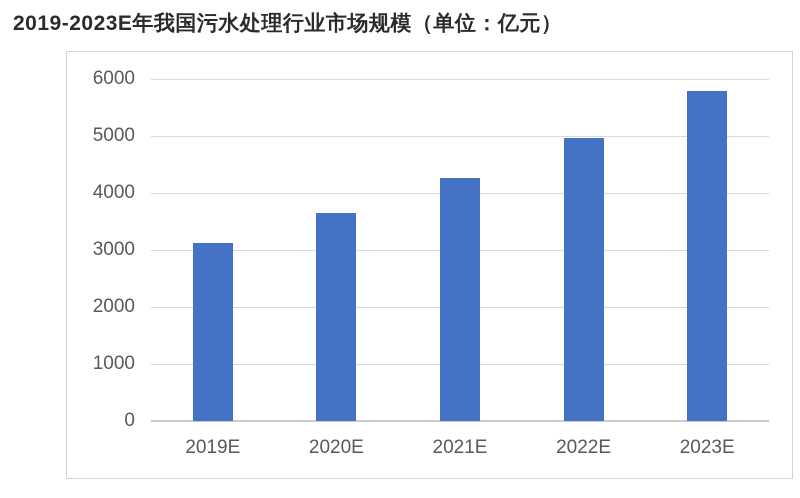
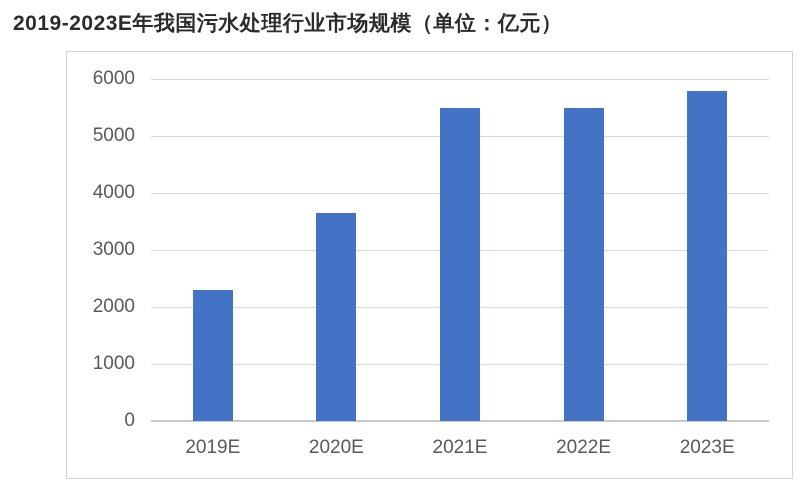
2019E: 3100 -> 2300
2021E: 4300 -> 5500
2022E: 5000 -> 5500
